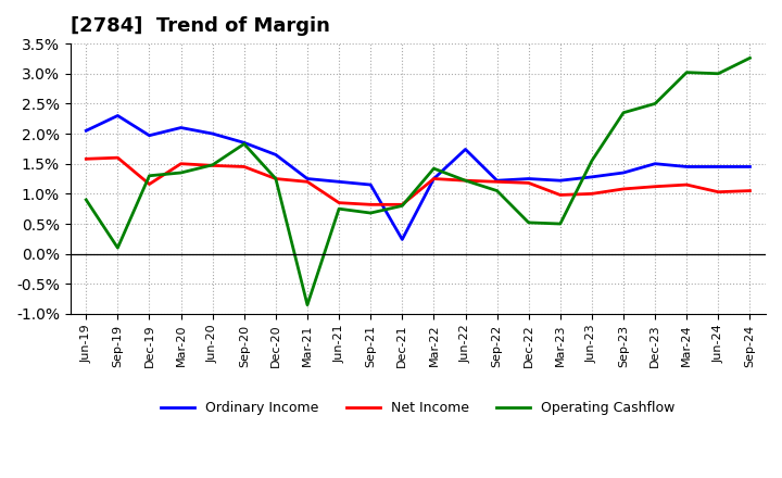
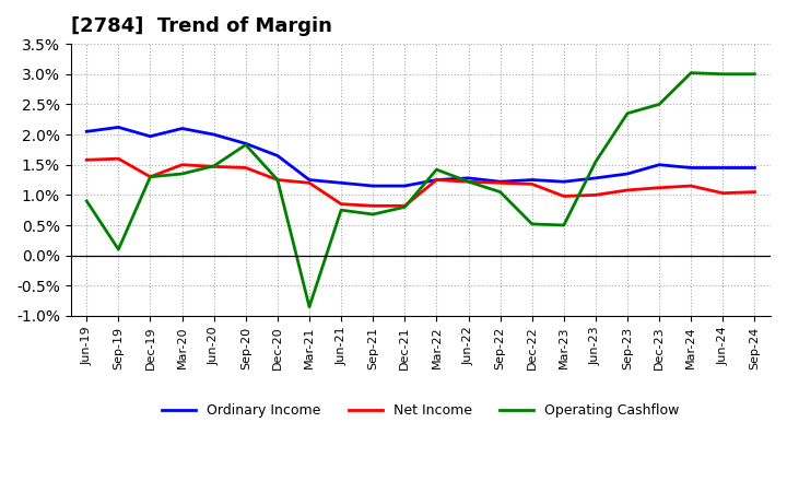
Ordinary Income/Sep-19: 2.30% -> 2.12%
Net Income/Dec-19: 1.16% -> 1.30%
Ordinary Income/Dec-21: 0.24% -> 1.15%
Ordinary Income/Jun-22: 1.74% -> 1.28%
Operating Cashflow/Sep-24: 3.26% -> 3.00%
